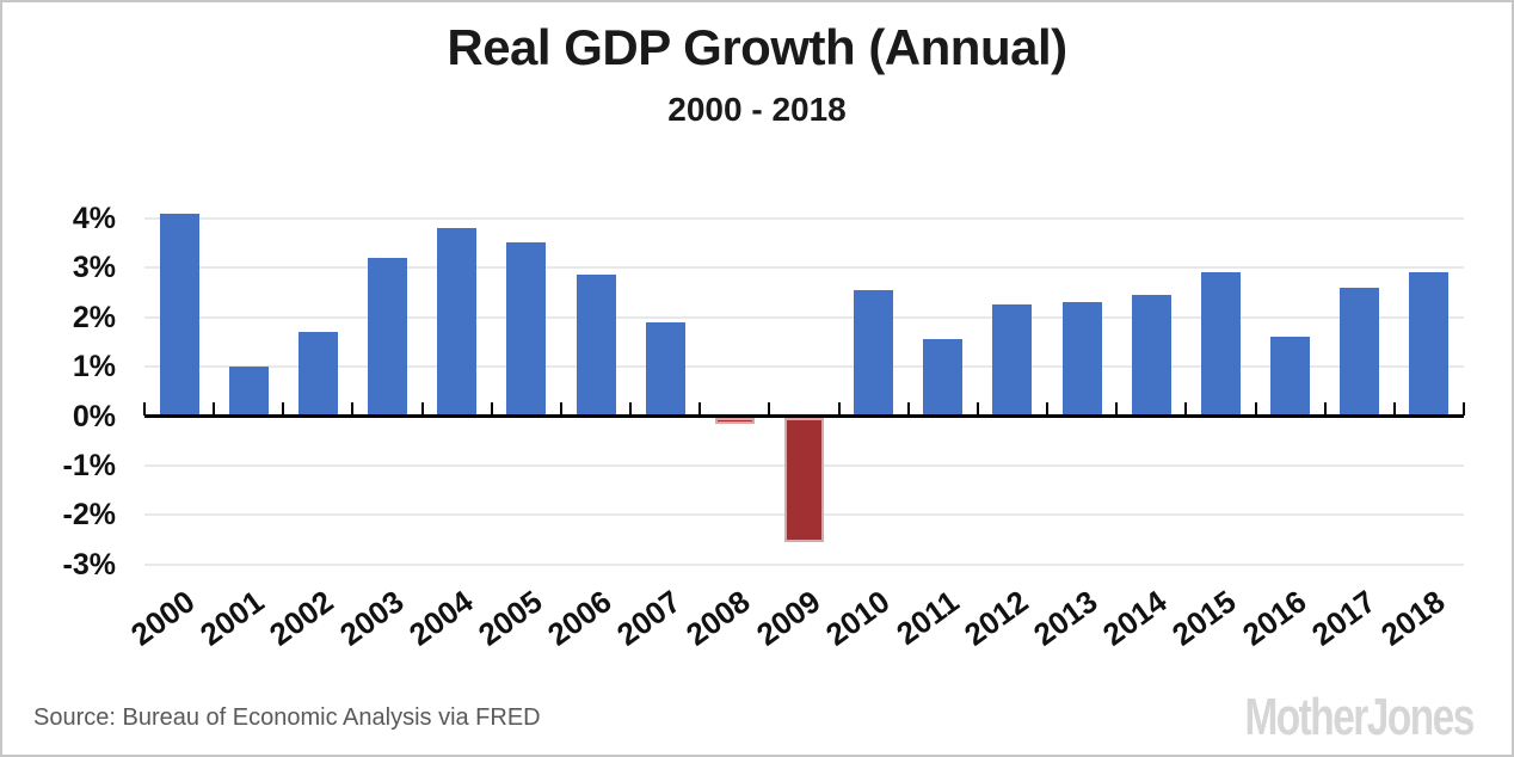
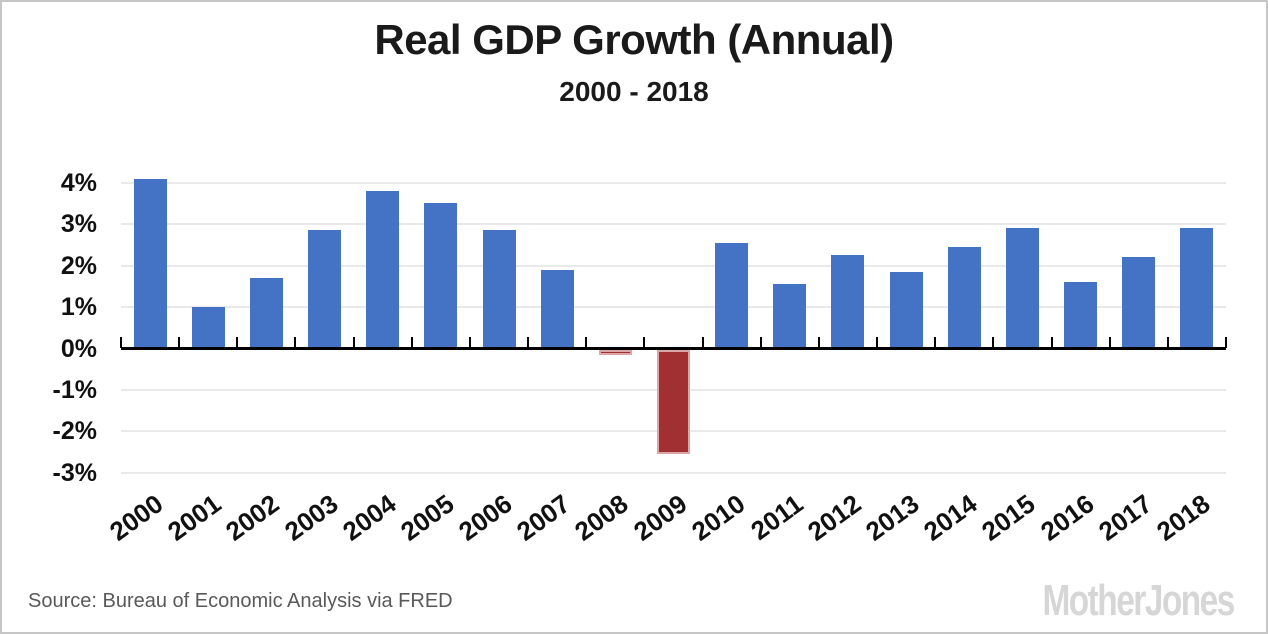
2003: 3.2% -> 2.9%
2013: 2.3% -> 1.9%
2017: 2.6% -> 2.2%
